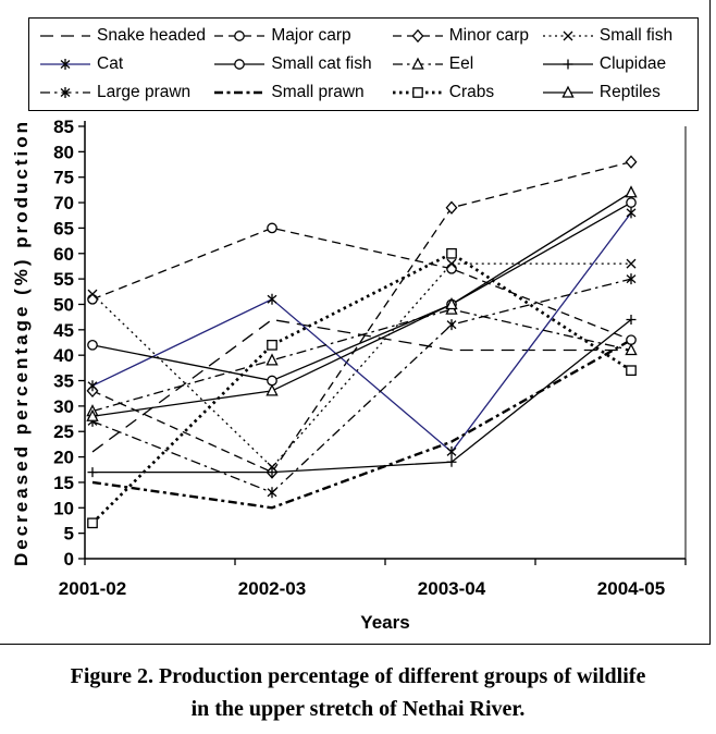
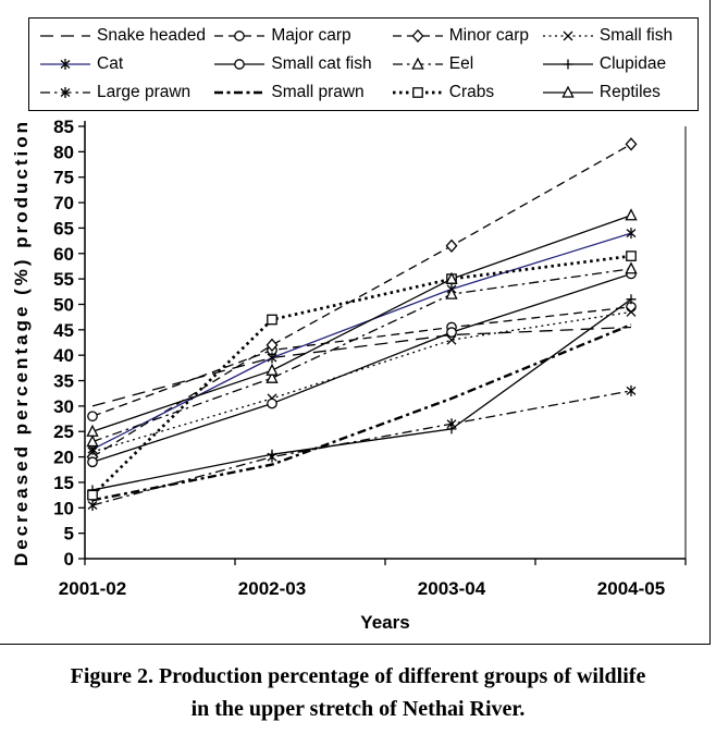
Snake headed/2001-02: 21 -> 30
Major carp/2001-02: 51 -> 28
Minor carp/2001-02: 33 -> 20
Small fish/2001-02: 52 -> 21
Cat/2001-02: 34 -> 22
Small cat fish/2001-02: 42 -> 19
Eel/2001-02: 29 -> 23
Clupidae/2001-02: 17 -> 14
Large prawn/2001-02: 27 -> 10
Small prawn/2001-02: 15 -> 12
Crabs/2001-02: 7 -> 12
Reptiles/2001-02: 28 -> 25
Snake headed/2002-03: 47 -> 40
Major carp/2002-03: 65 -> 41
Minor carp/2002-03: 17 -> 42
Small fish/2002-03: 18 -> 32
Cat/2002-03: 51 -> 40
Small cat fish/2002-03: 35 -> 30
Eel/2002-03: 39 -> 36
Clupidae/2002-03: 17 -> 20
Large prawn/2002-03: 13 -> 20
Small prawn/2002-03: 10 -> 18
Crabs/2002-03: 42 -> 47
Reptiles/2002-03: 33 -> 37
Snake headed/2003-04: 41 -> 44
Major carp/2003-04: 57 -> 46
Minor carp/2003-04: 69 -> 62
Small fish/2003-04: 58 -> 43
Cat/2003-04: 21 -> 53
Small cat fish/2003-04: 50 -> 44
Eel/2003-04: 49 -> 52
Clupidae/2003-04: 19 -> 26
Large prawn/2003-04: 46 -> 26
Small prawn/2003-04: 23 -> 32
Crabs/2003-04: 60 -> 55
Reptiles/2003-04: 50 -> 55
Snake headed/2004-05: 41 -> 46
Major carp/2004-05: 43 -> 50
Minor carp/2004-05: 78 -> 82
Small fish/2004-05: 58 -> 48
Cat/2004-05: 68 -> 64
Small cat fish/2004-05: 70 -> 56
Eel/2004-05: 41 -> 57
Clupidae/2004-05: 47 -> 51
Large prawn/2004-05: 55 -> 33
Small prawn/2004-05: 43 -> 46
Crabs/2004-05: 37 -> 60
Reptiles/2004-05: 72 -> 68
